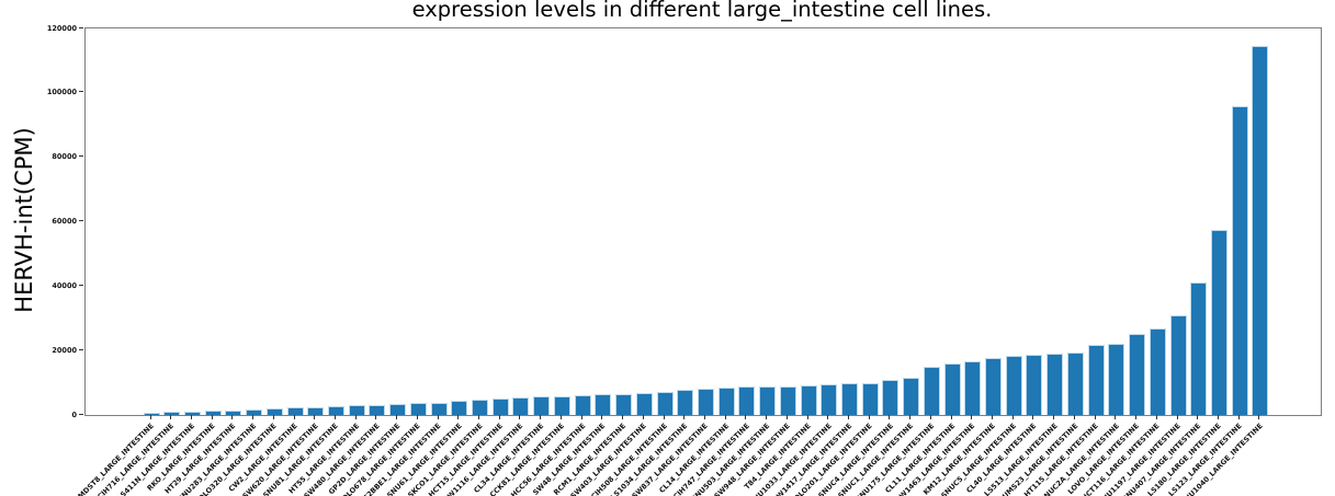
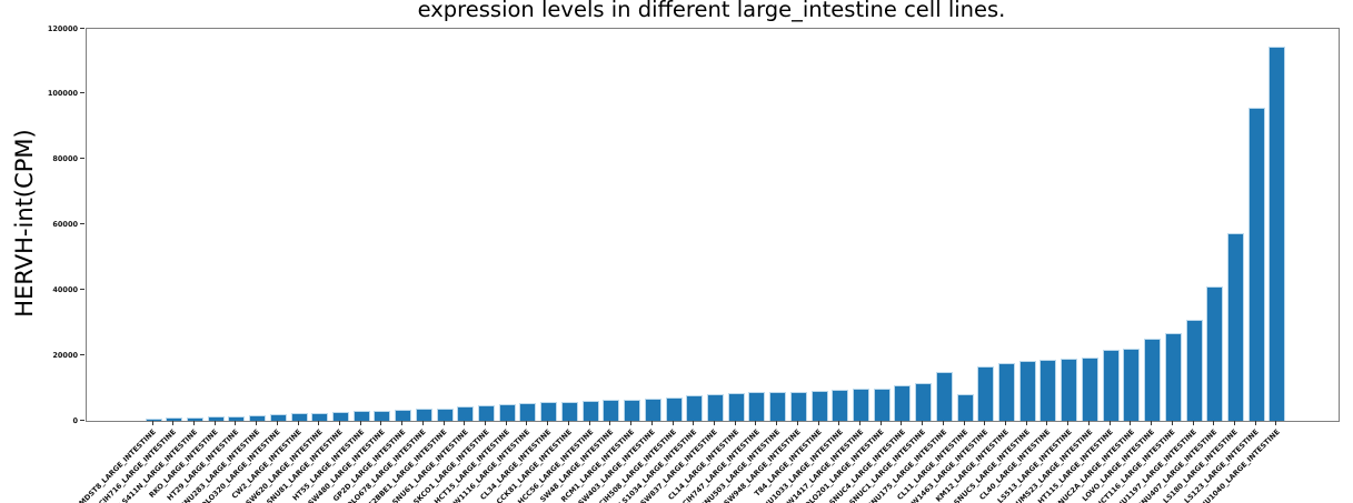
CL11_LARGE_INTESTINE: 16000 -> 8000
